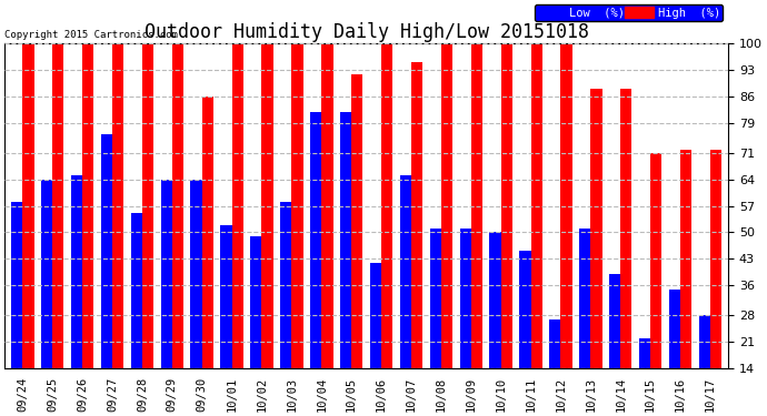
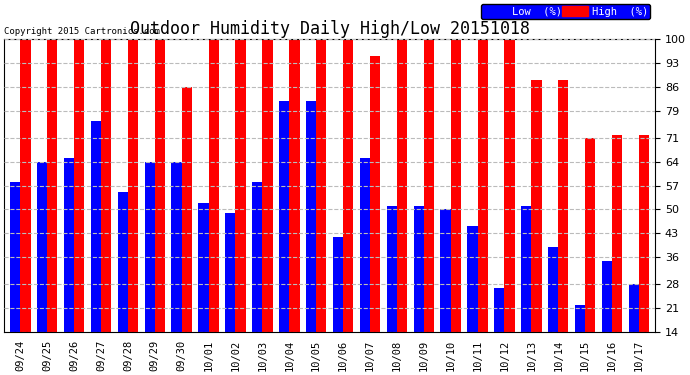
High (%)/10/05: 92 -> 100
